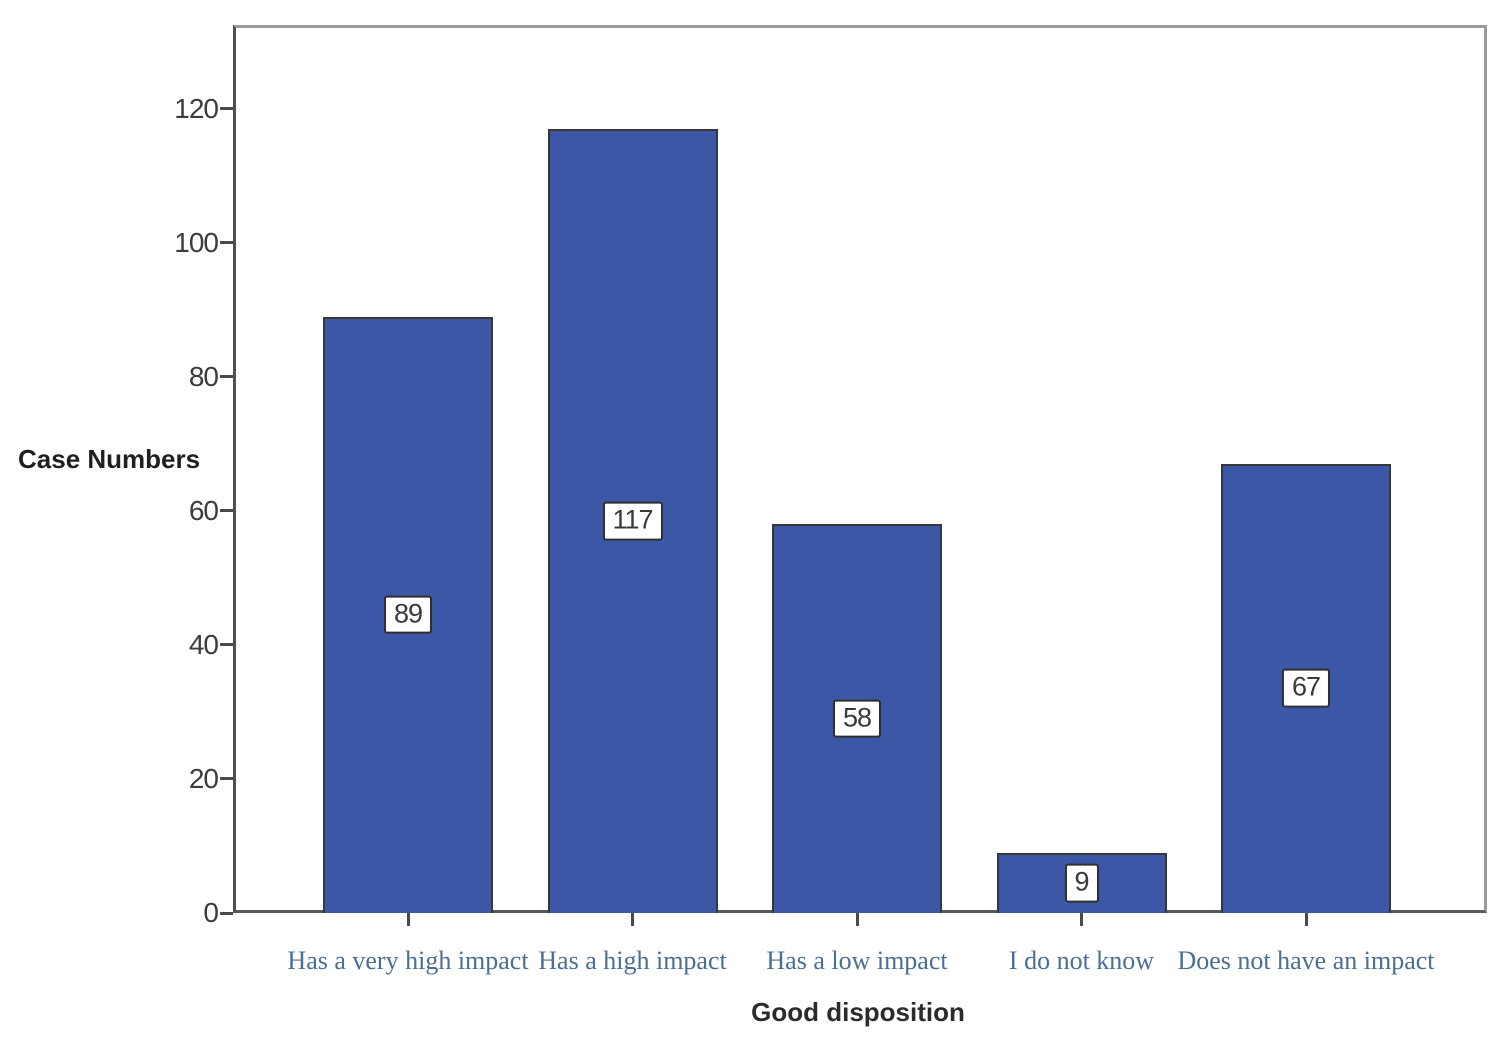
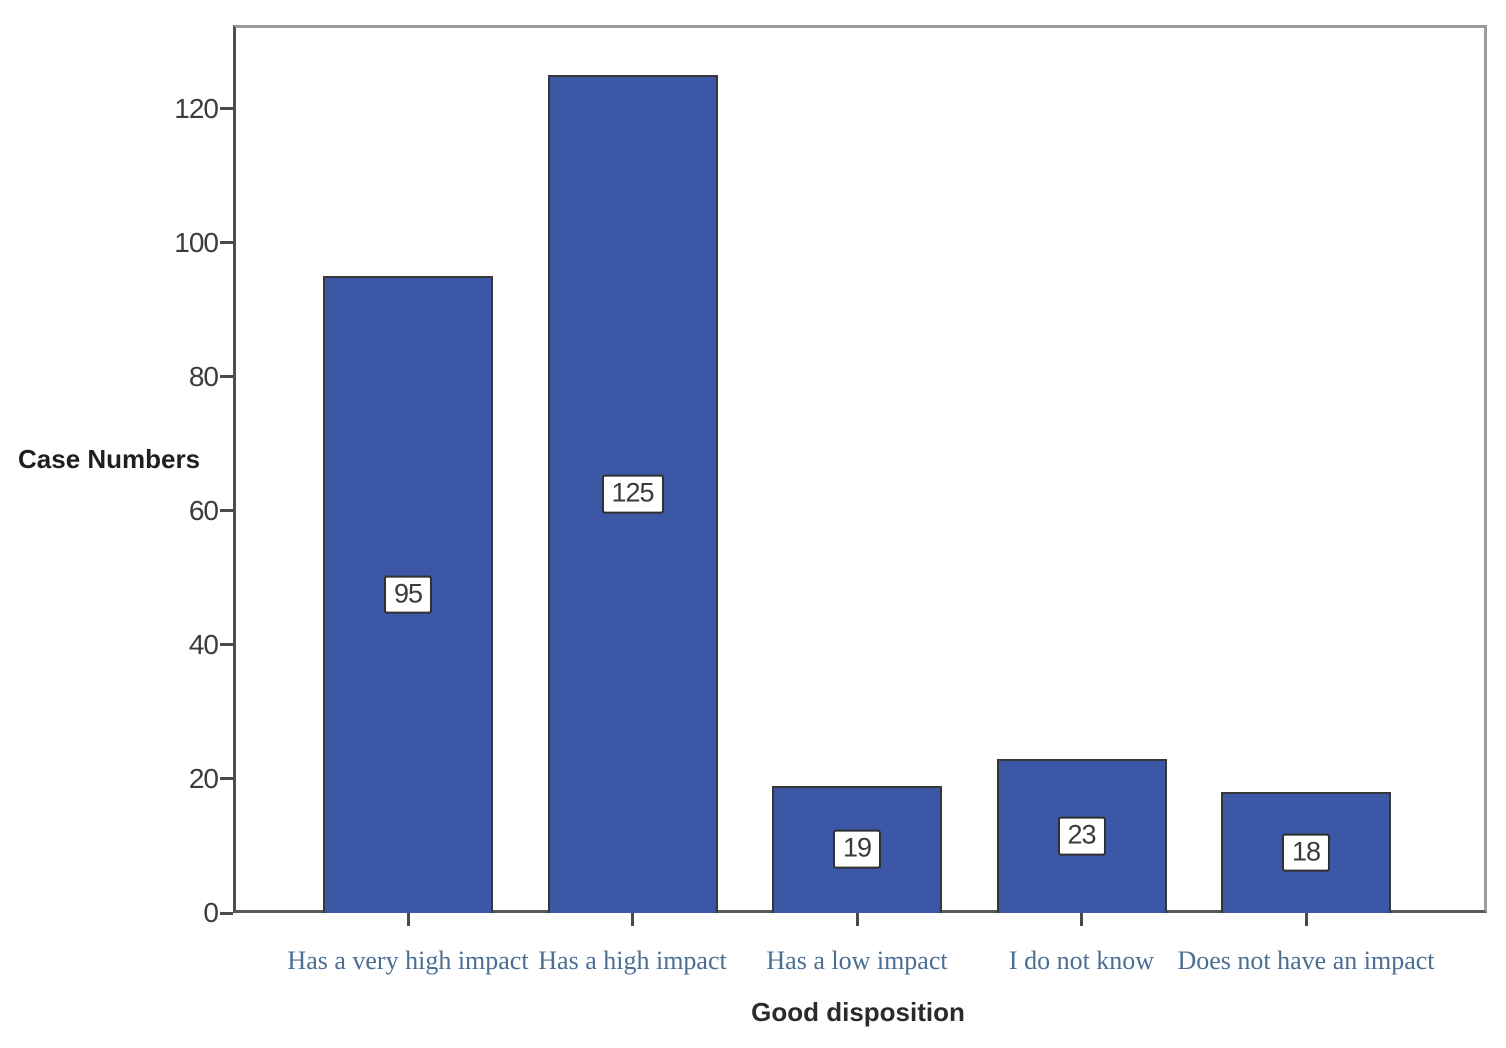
Has a very high impact: 89 -> 95
Has a high impact: 117 -> 125
Has a low impact: 58 -> 19
I do not know: 9 -> 23
Does not have an impact: 67 -> 18
